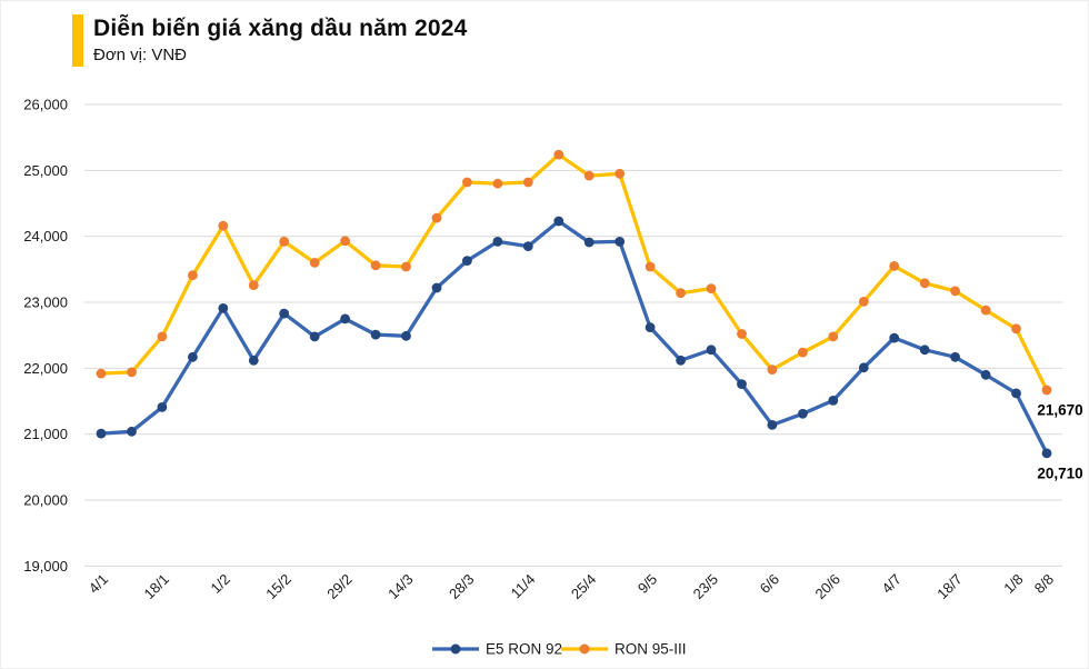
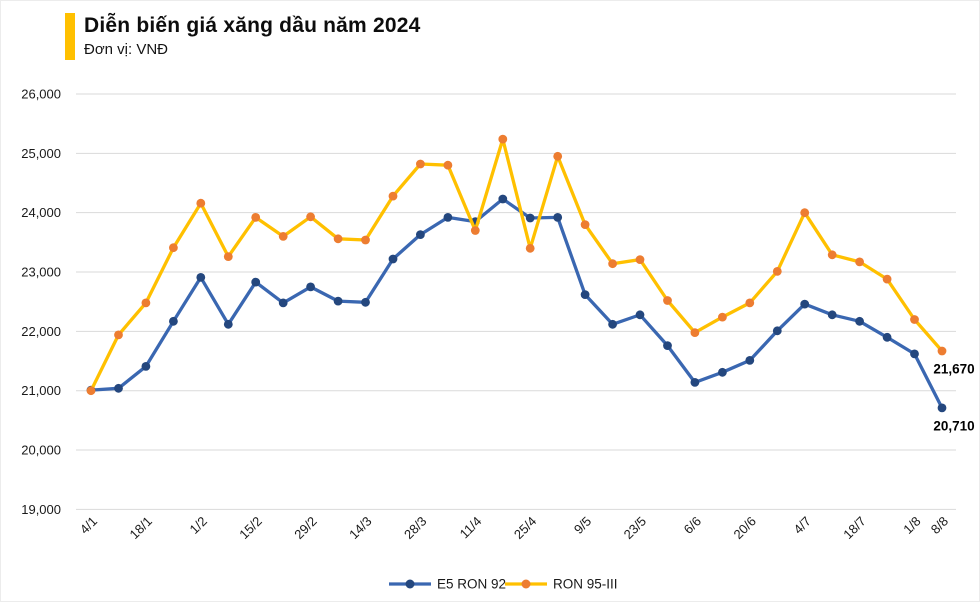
RON 95-III/4/1: 21900 -> 21000
RON 95-III/11/4: 24800 -> 23700
RON 95-III/25/4: 24900 -> 23400
RON 95-III/9/5: 23500 -> 23800
RON 95-III/4/7: 23600 -> 24000
RON 95-III/1/8: 22600 -> 22200
